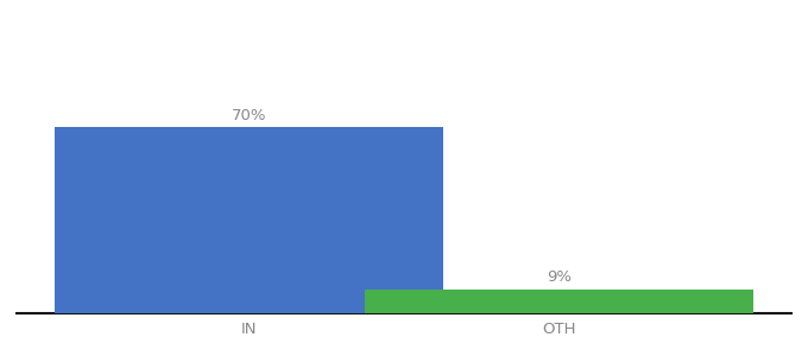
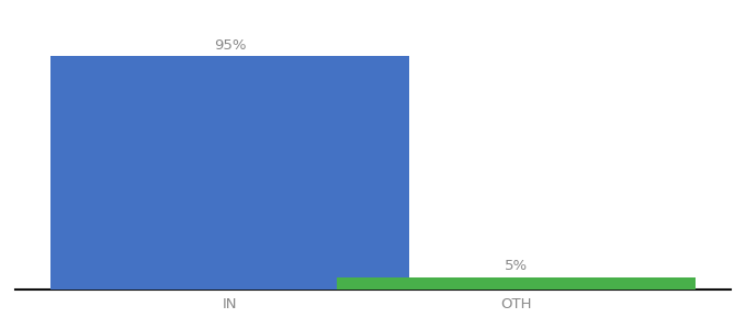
IN: 70% -> 95%
OTH: 9% -> 5%
